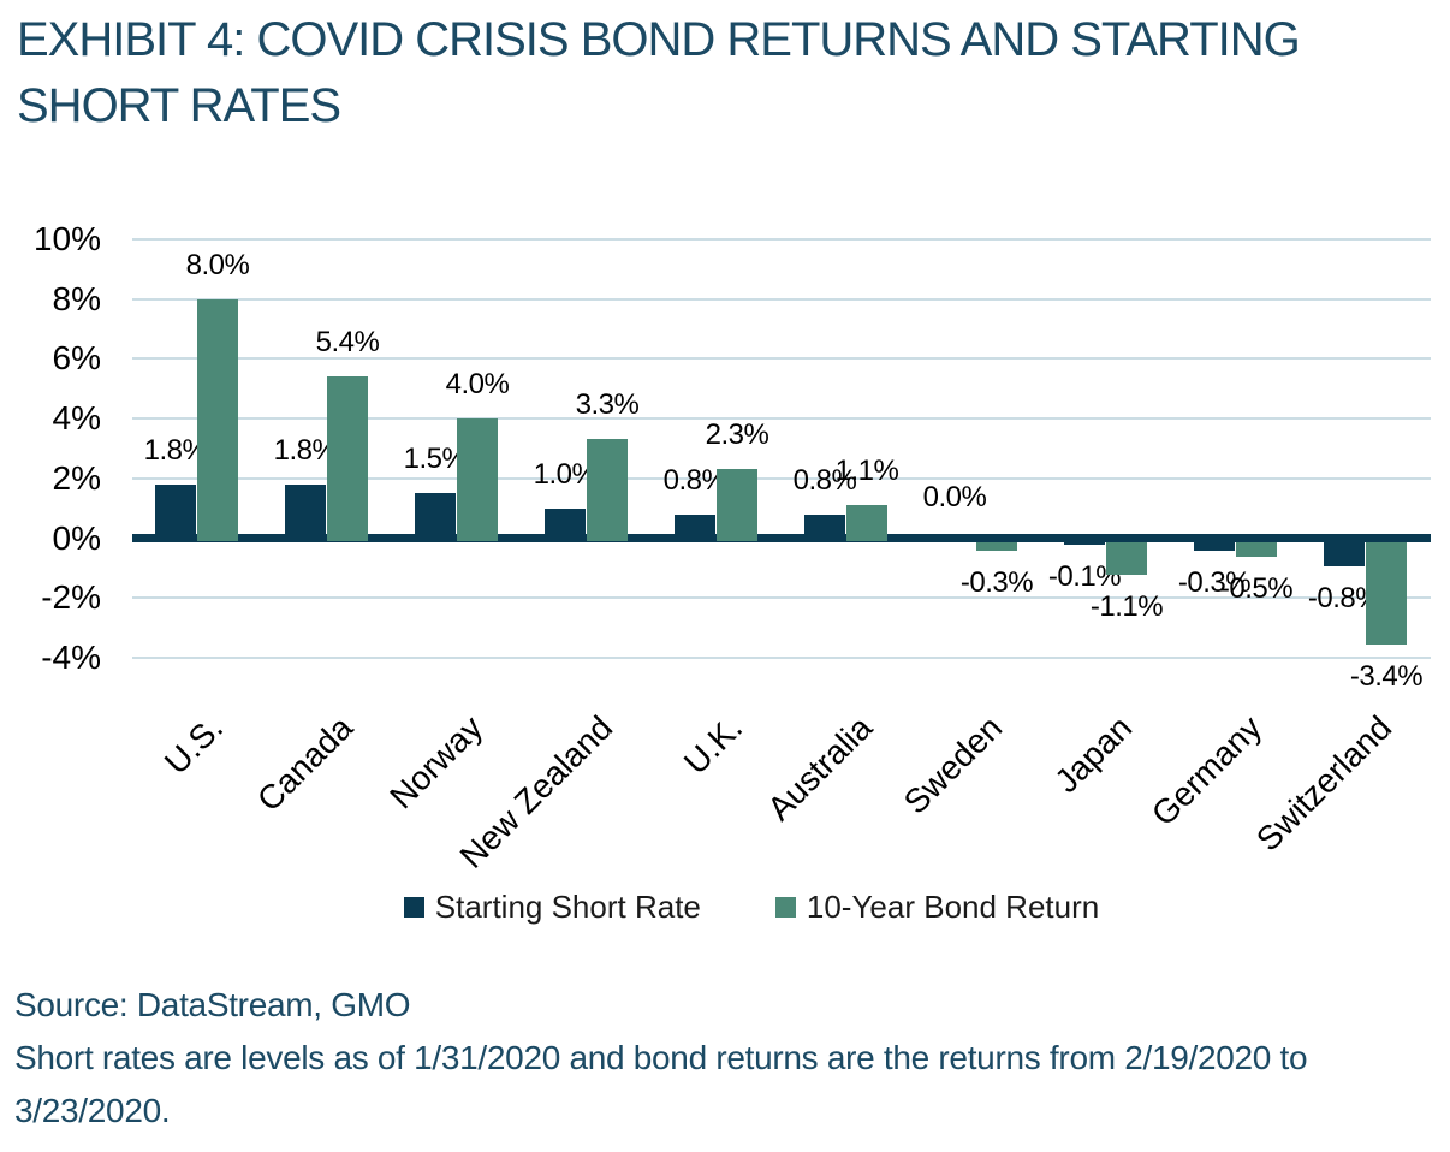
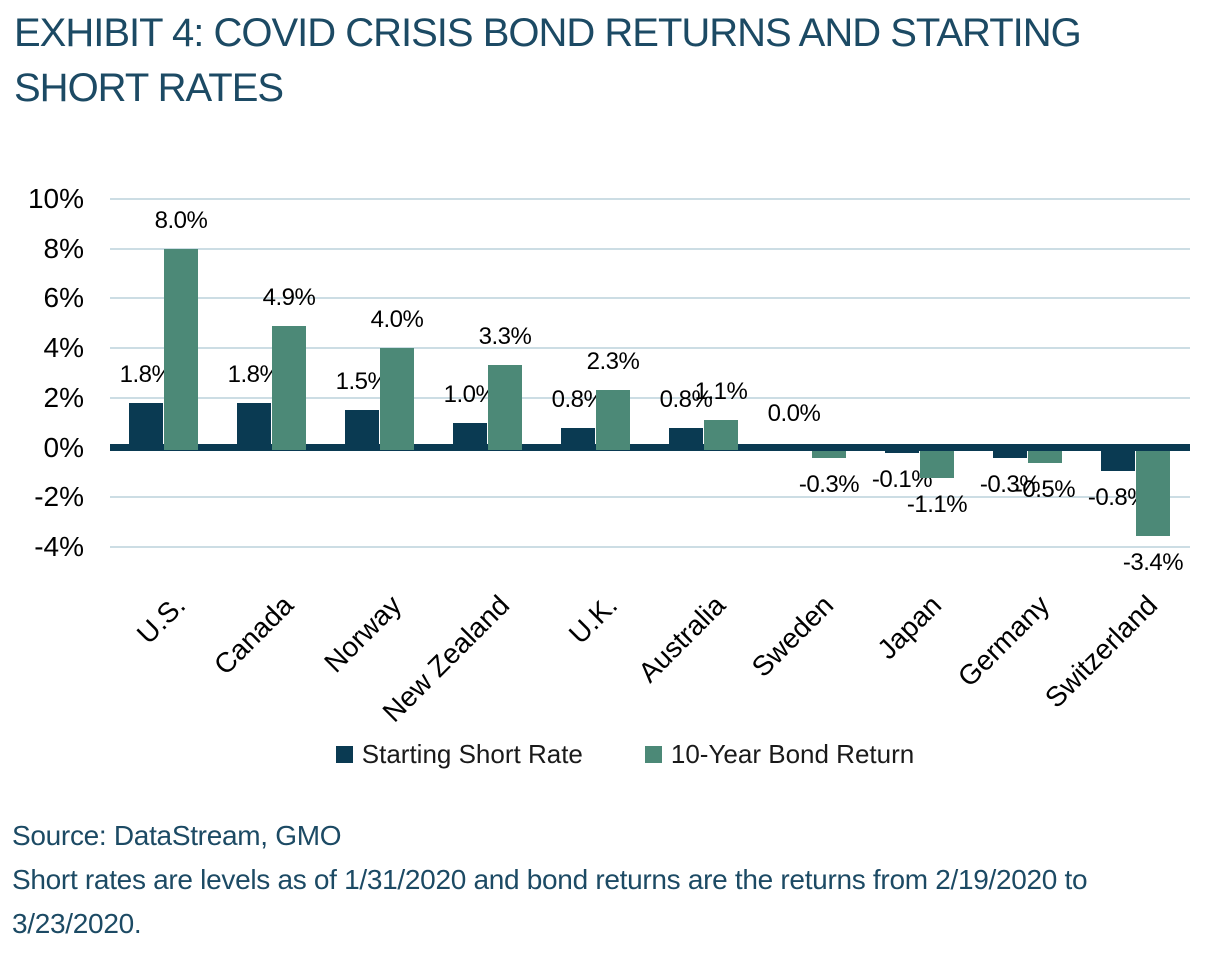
10-Year Bond Return/Canada: 5.4% -> 4.9%
